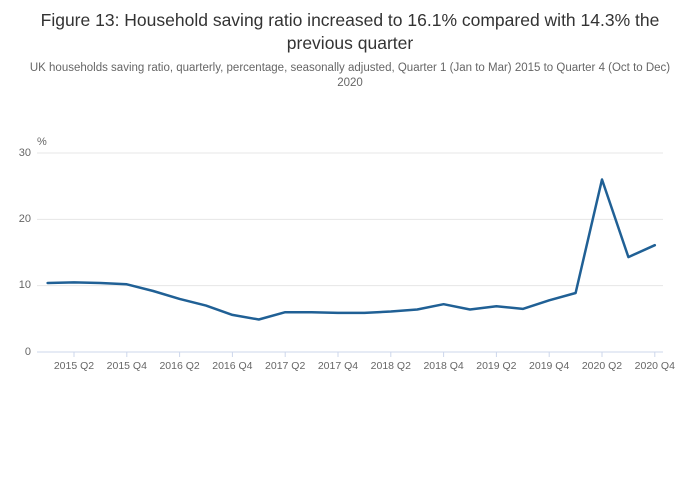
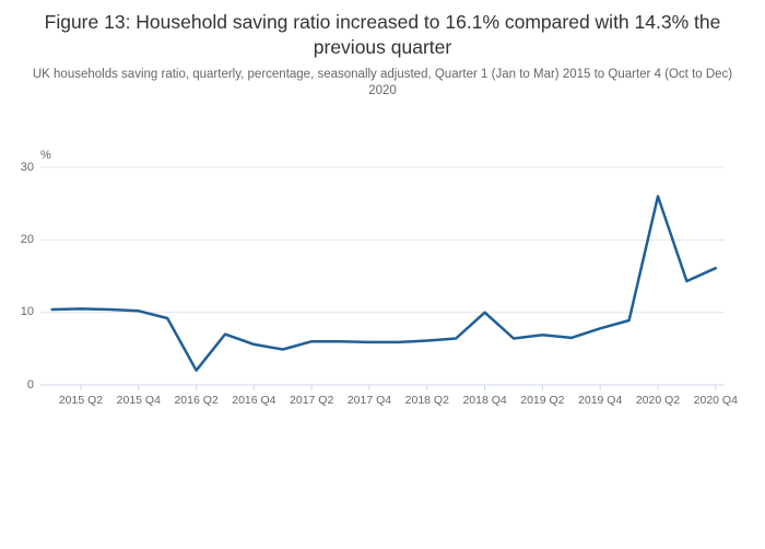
2016 Q2: 8 -> 2
2018 Q4: 7 -> 10
